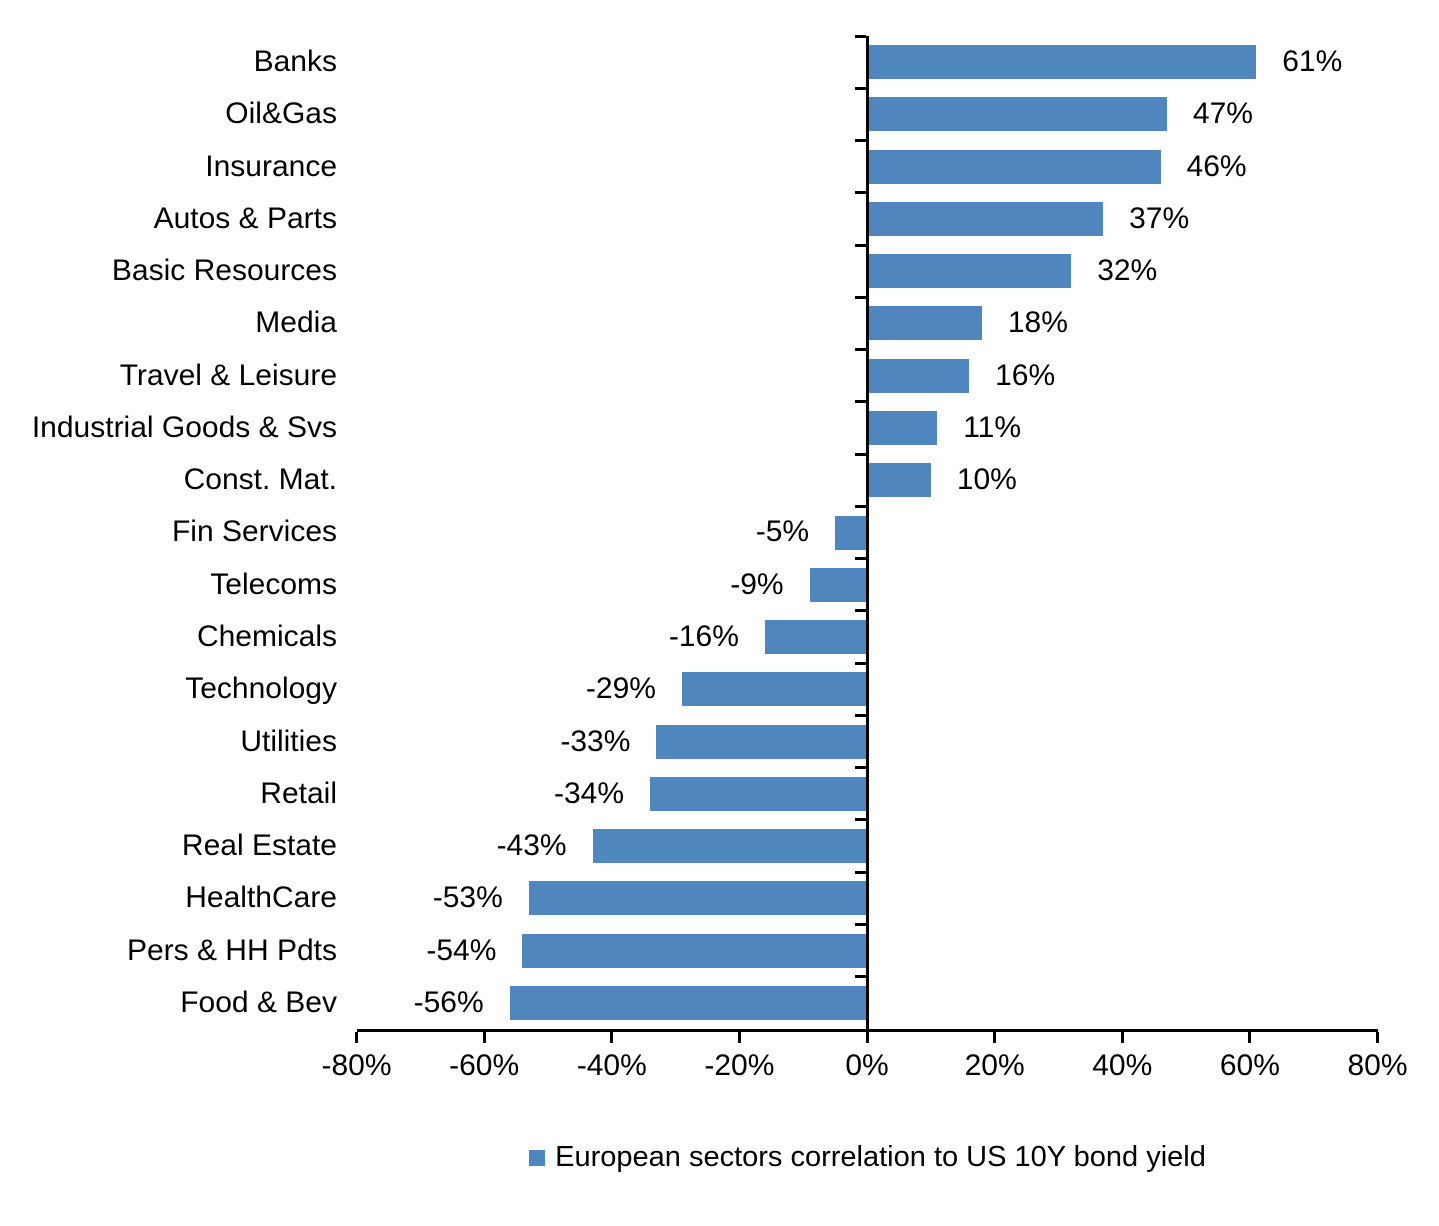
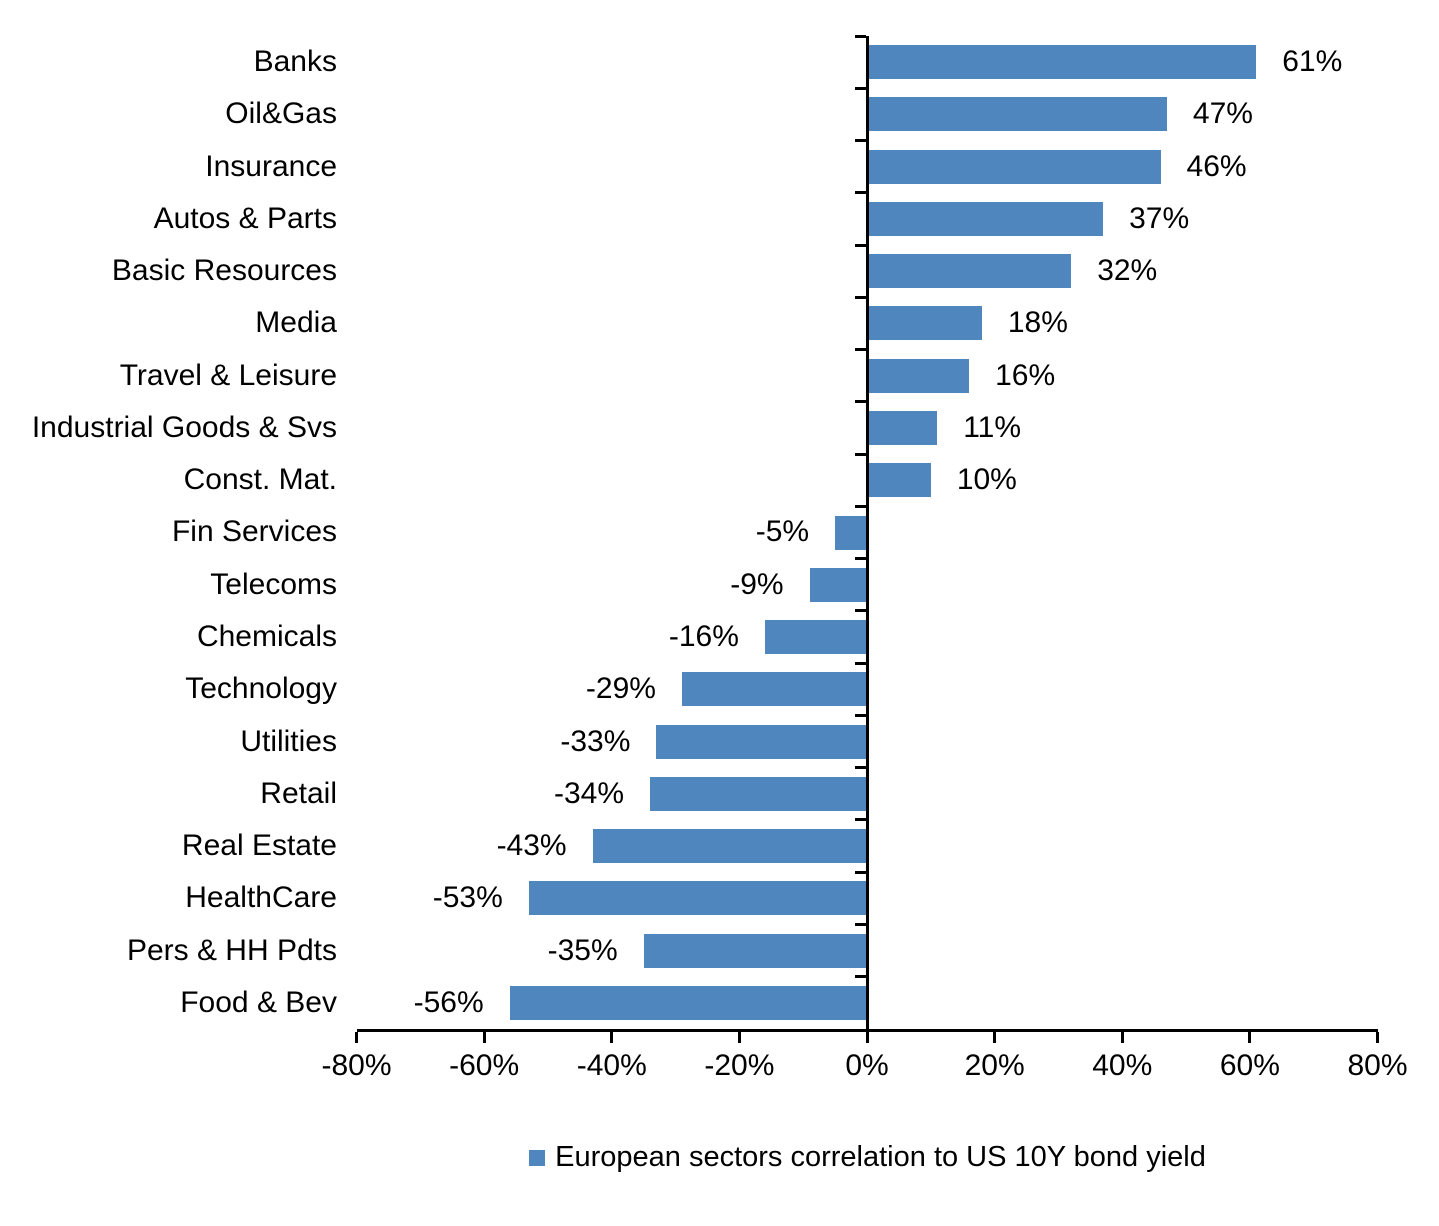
Pers & HH Pdts: -54% -> -35%
